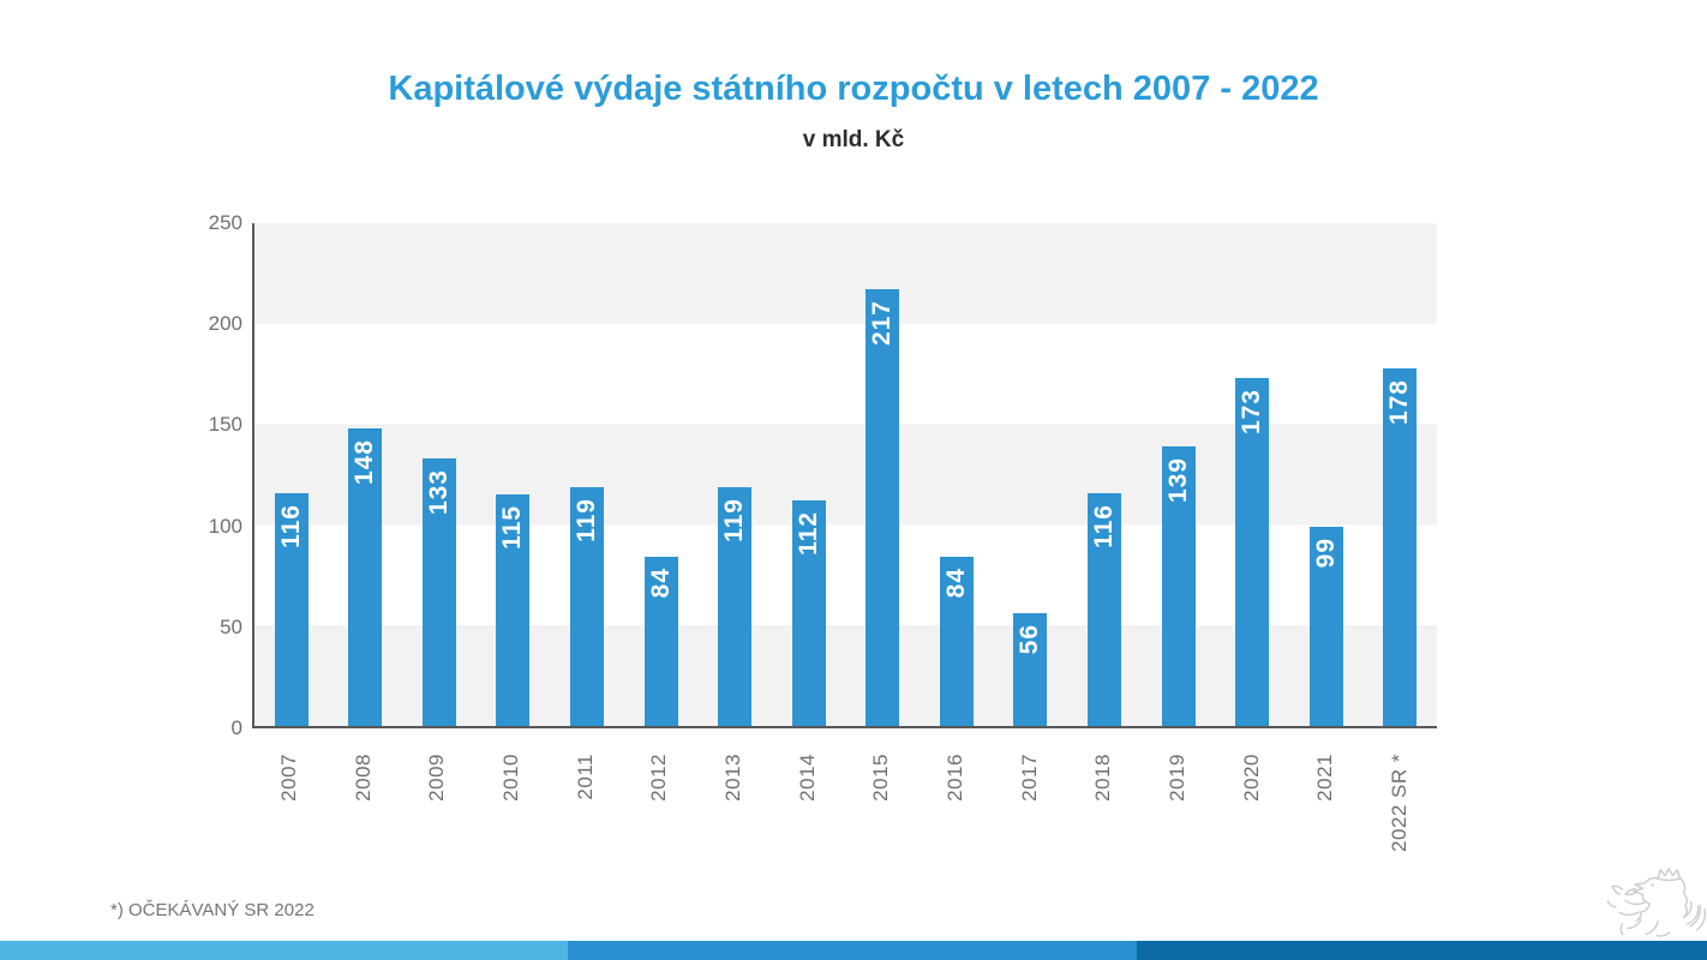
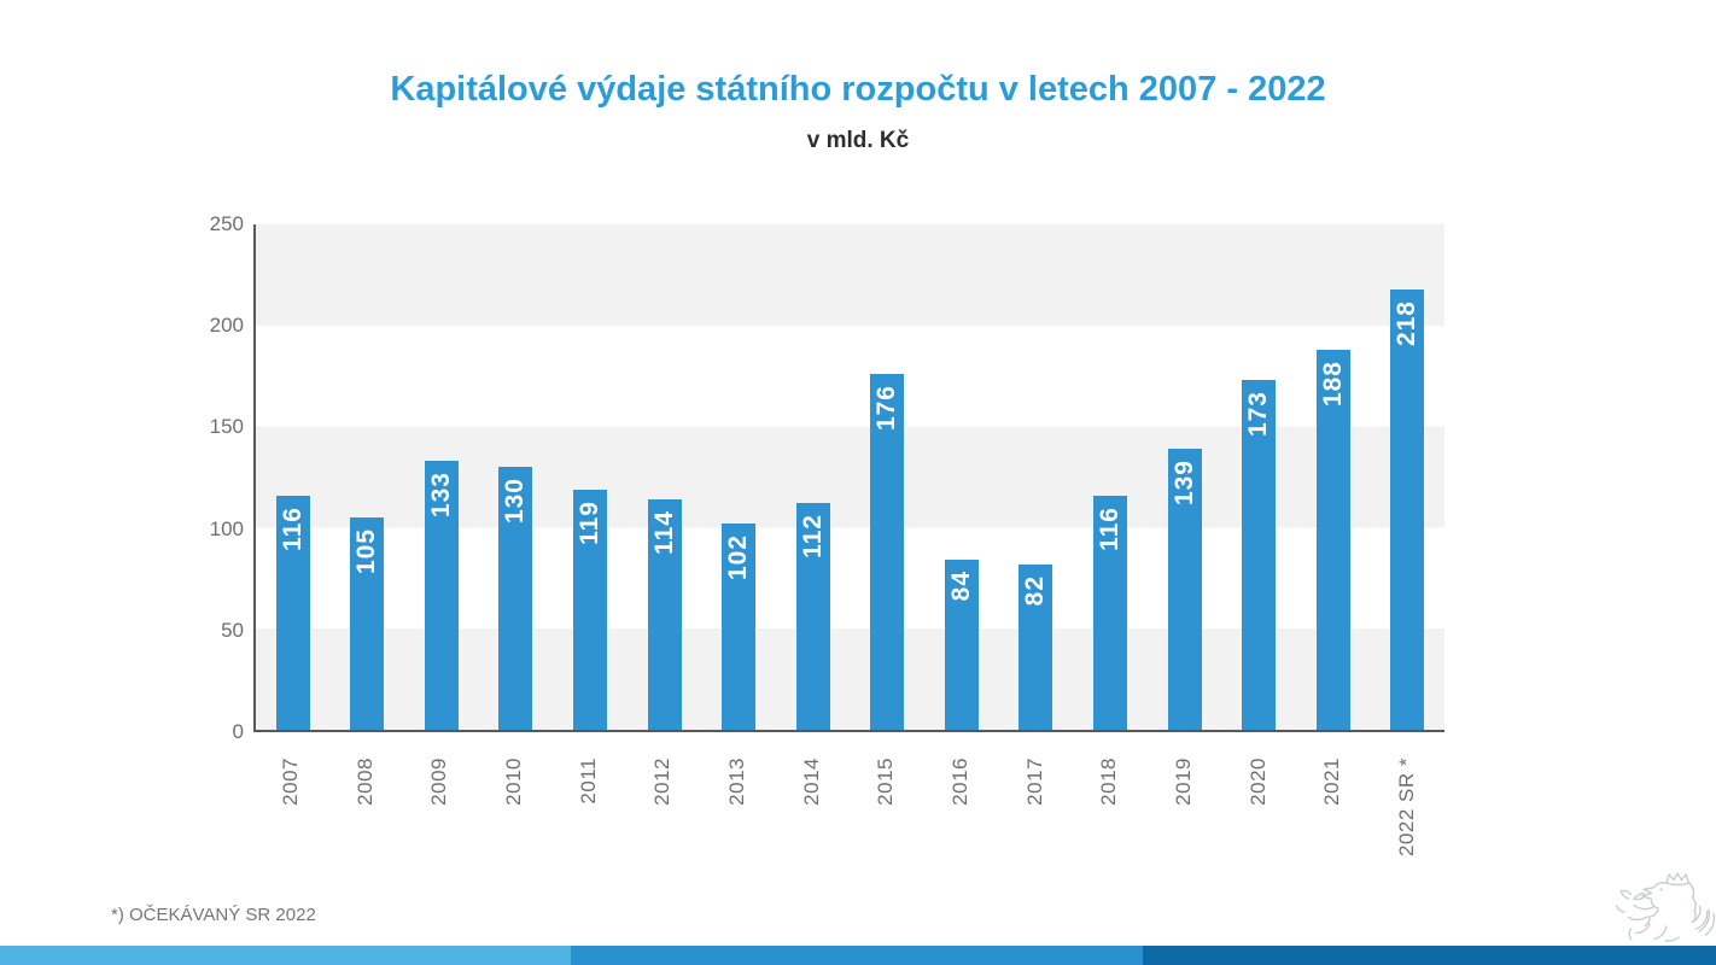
2008: 148 -> 105
2010: 115 -> 130
2012: 84 -> 114
2013: 119 -> 102
2015: 217 -> 176
2017: 56 -> 82
2021: 99 -> 188
2022 SR *: 178 -> 218
